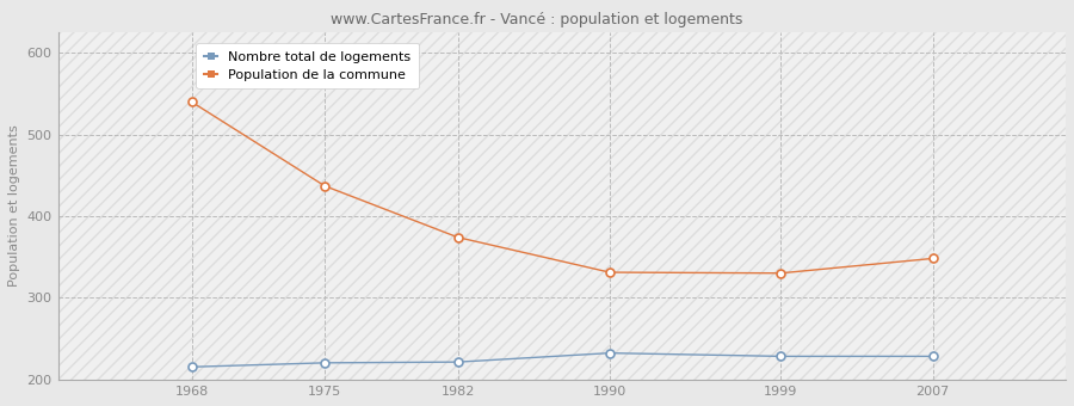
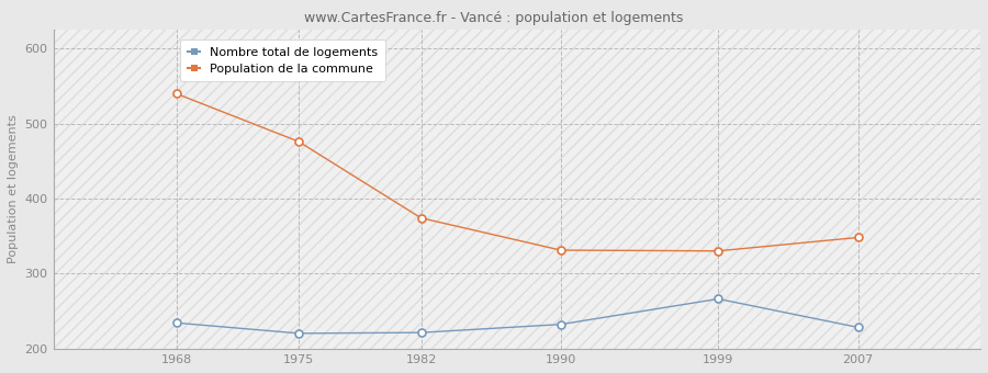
Nombre total de logements/1968: 215 -> 234
Population de la commune/1975: 437 -> 476
Nombre total de logements/1999: 228 -> 266
